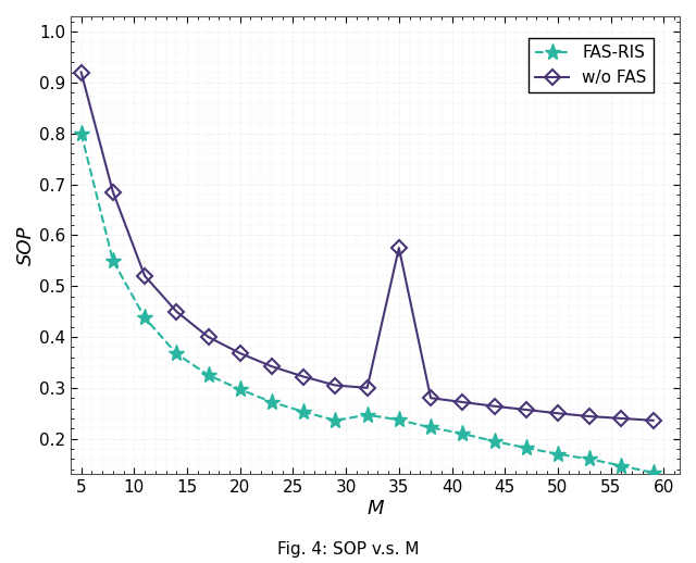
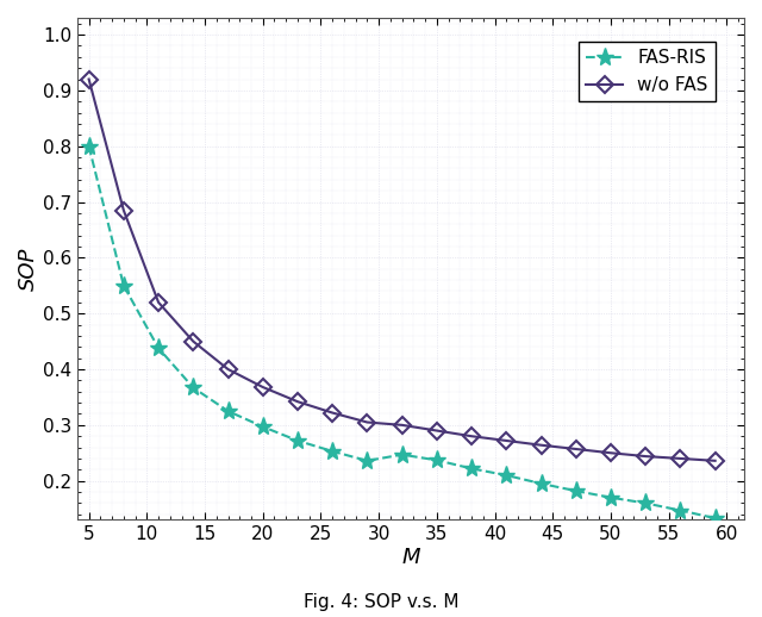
w/o FAS/35: 0.575 -> 0.290
